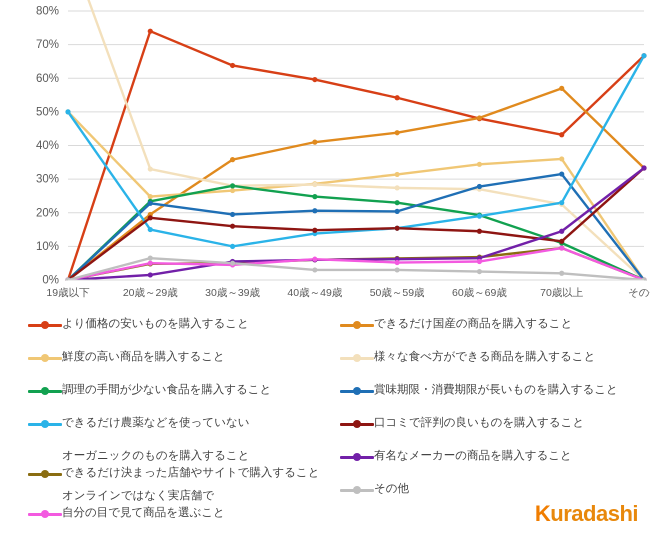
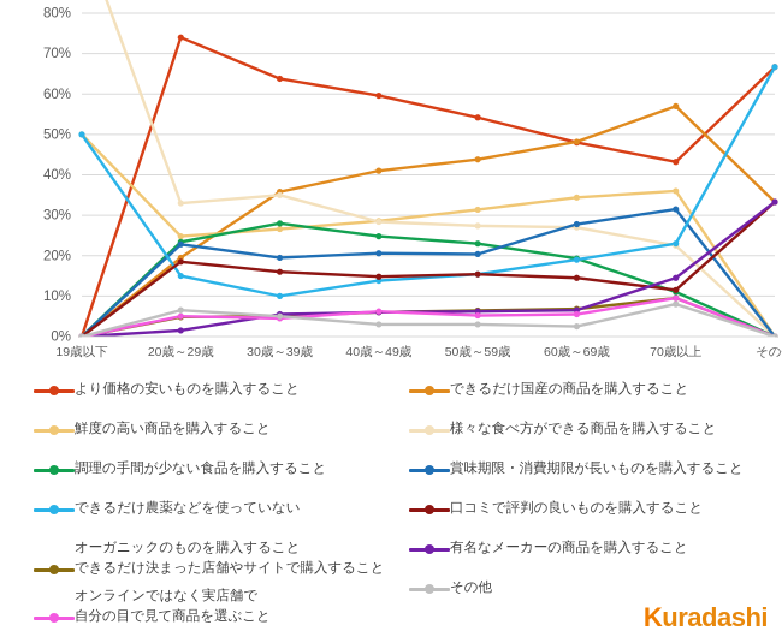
様々な食べ方ができる商品を購入すること/30歳～39歳: 28% -> 35%
その他/70歳以上: 2% -> 8%
